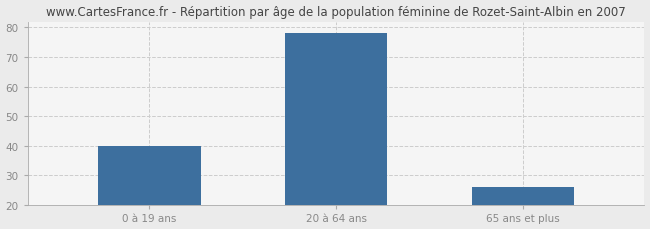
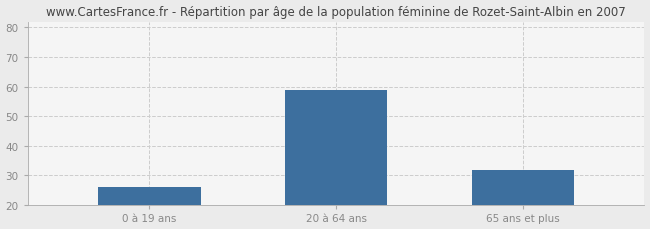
0 à 19 ans: 40 -> 26
20 à 64 ans: 78 -> 59
65 ans et plus: 26 -> 32
